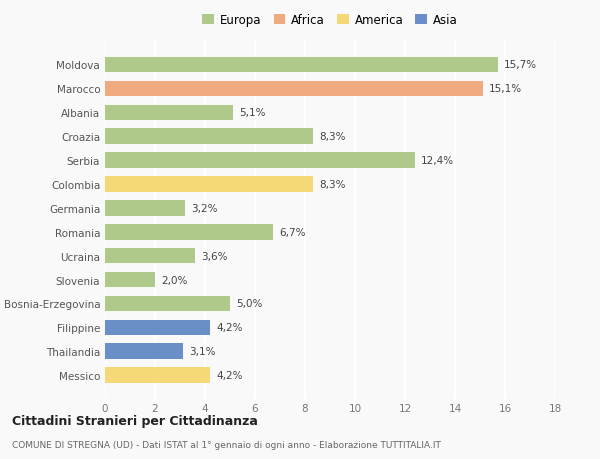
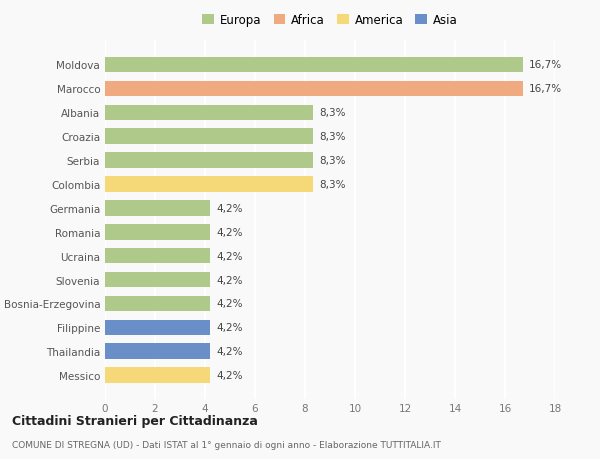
Moldova: 15,7% -> 16,7%
Marocco: 15,1% -> 16,7%
Albania: 5,1% -> 8,3%
Serbia: 12,4% -> 8,3%
Germania: 3,2% -> 4,2%
Romania: 6,7% -> 4,2%
Ucraina: 3,6% -> 4,2%
Slovenia: 2,0% -> 4,2%
Bosnia-Erzegovina: 5,0% -> 4,2%
Thailandia: 3,1% -> 4,2%
